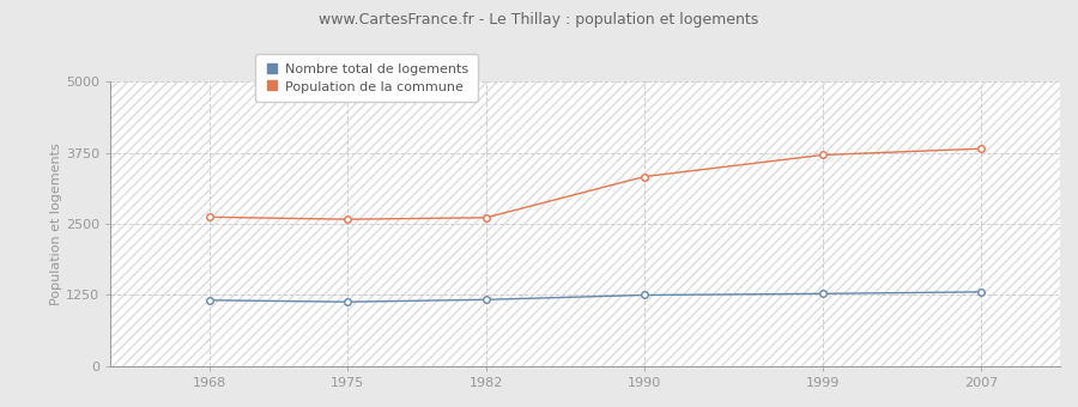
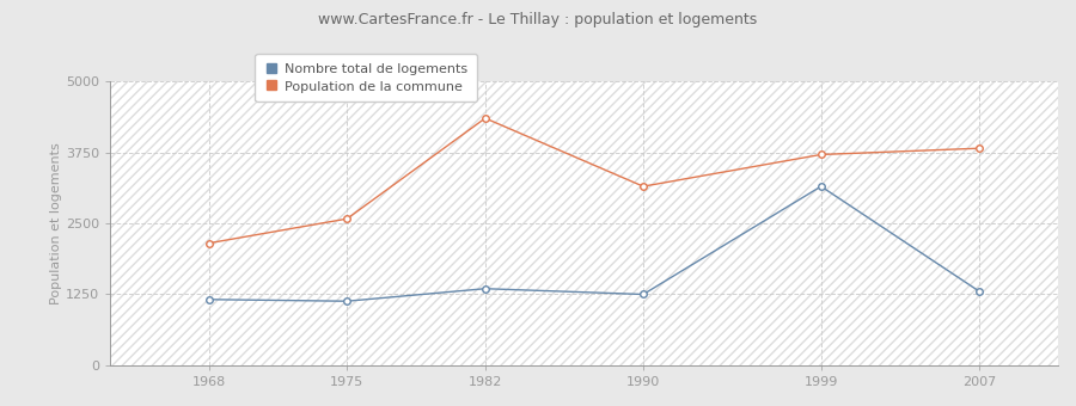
Population de la commune/1968: 2620 -> 2150
Nombre total de logements/1982: 1170 -> 1350
Population de la commune/1982: 2610 -> 4350
Population de la commune/1990: 3330 -> 3150
Nombre total de logements/1999: 1280 -> 3150
